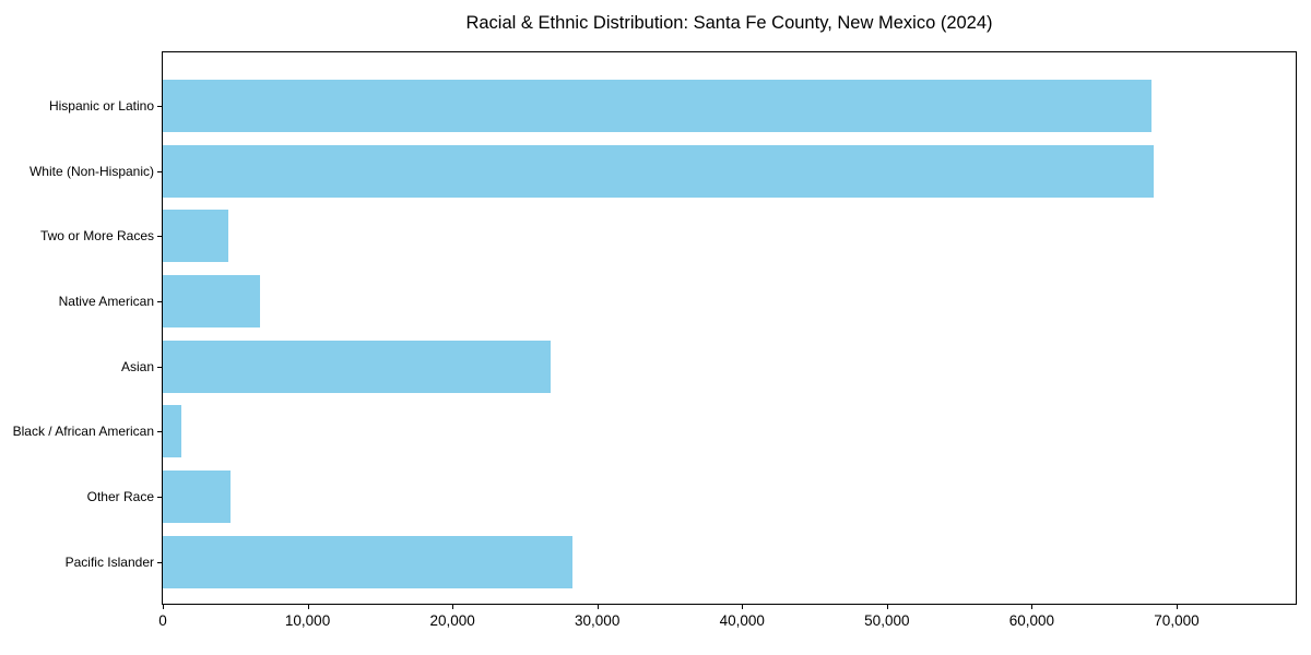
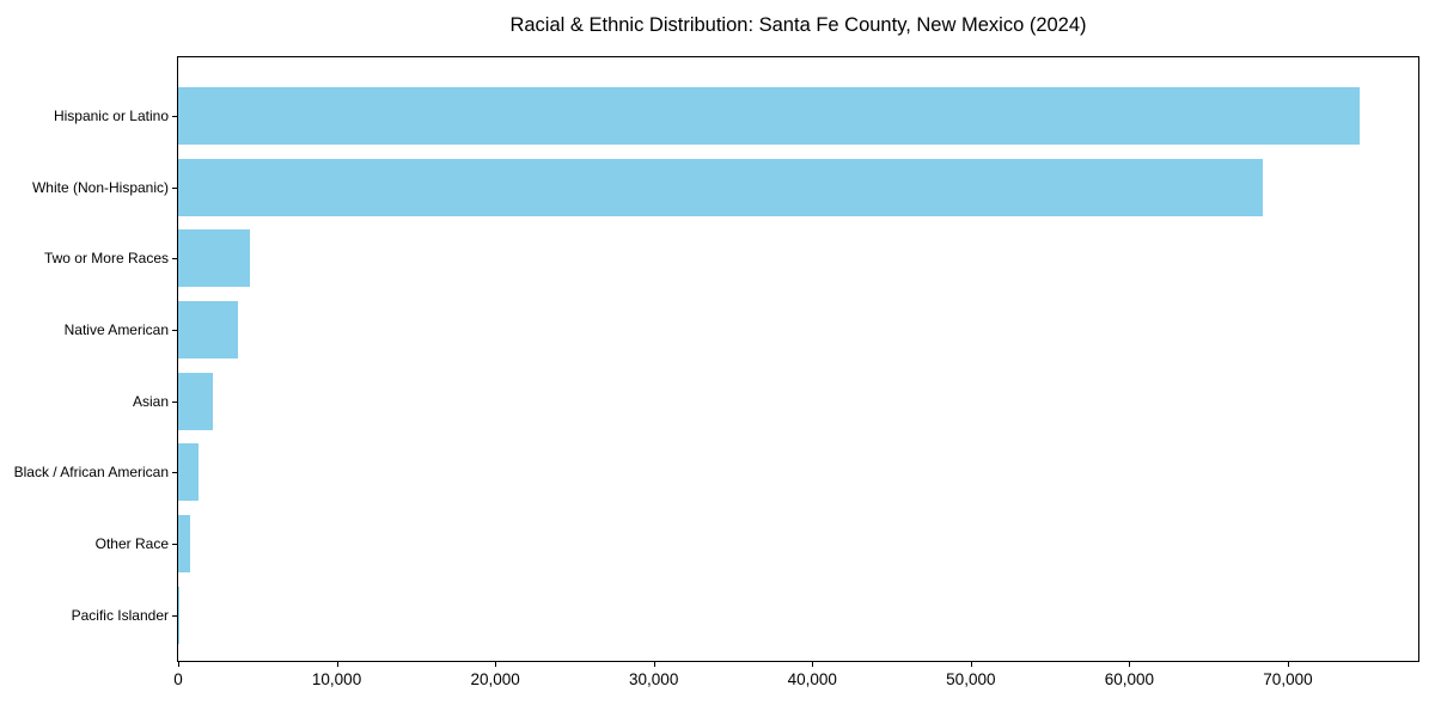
Hispanic or Latino: 68300 -> 74500
Native American: 6700 -> 3800
Asian: 26800 -> 2200
Other Race: 4700 -> 800
Pacific Islander: 28300 -> 100
